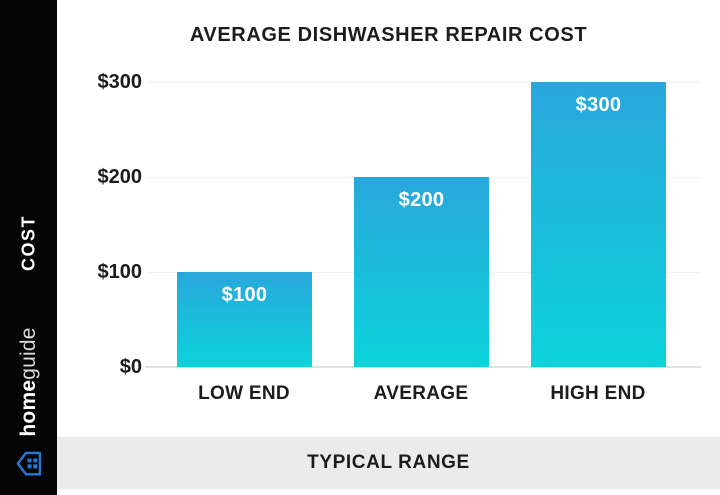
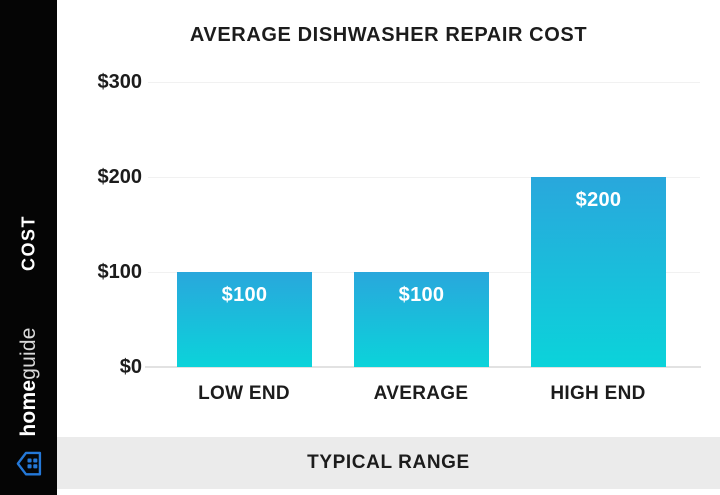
AVERAGE: $200 -> $100
HIGH END: $300 -> $200
